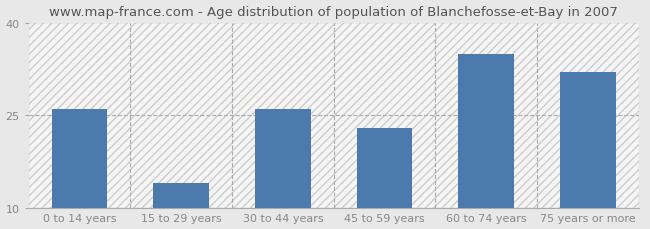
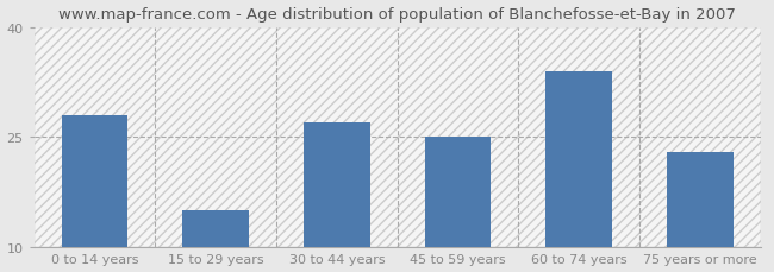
0 to 14 years: 26 -> 28
15 to 29 years: 14 -> 15
30 to 44 years: 26 -> 27
45 to 59 years: 23 -> 25
60 to 74 years: 35 -> 34
75 years or more: 32 -> 23
